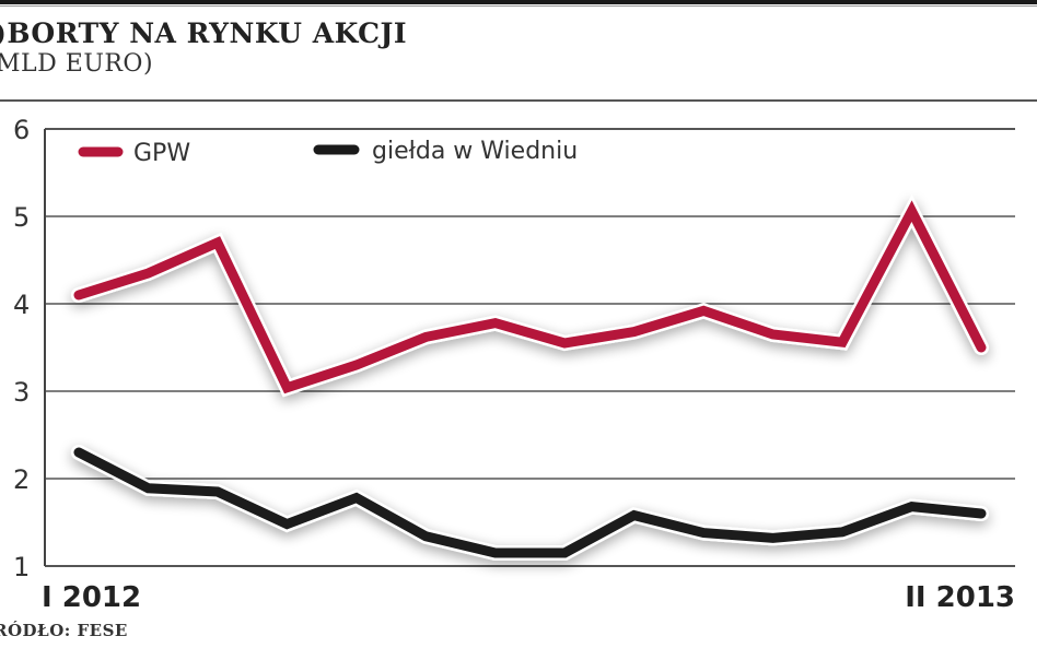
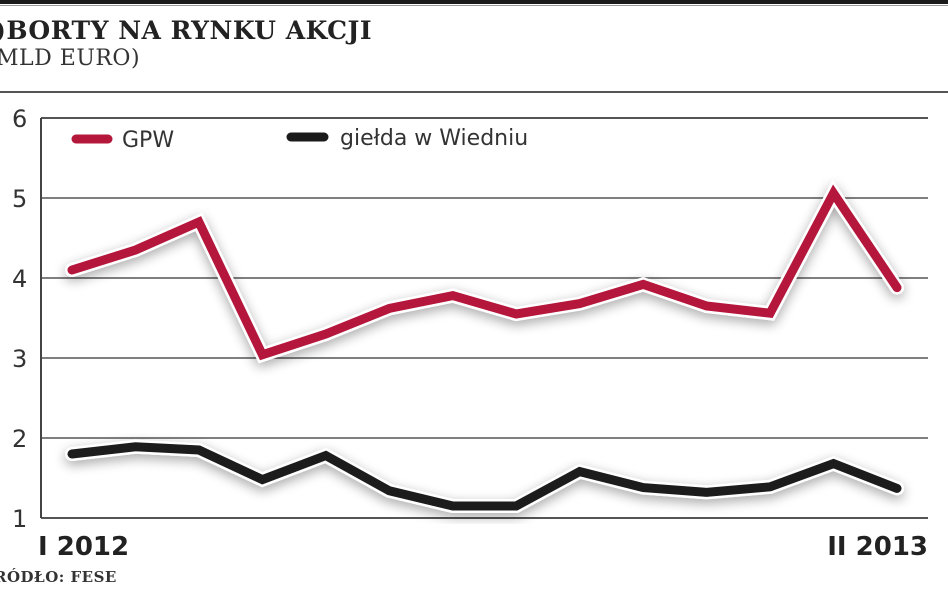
giełda w Wiedniu/I 2012: 2.3 -> 1.8
GPW/II 2013: 3.5 -> 3.9
giełda w Wiedniu/II 2013: 1.6 -> 1.4
